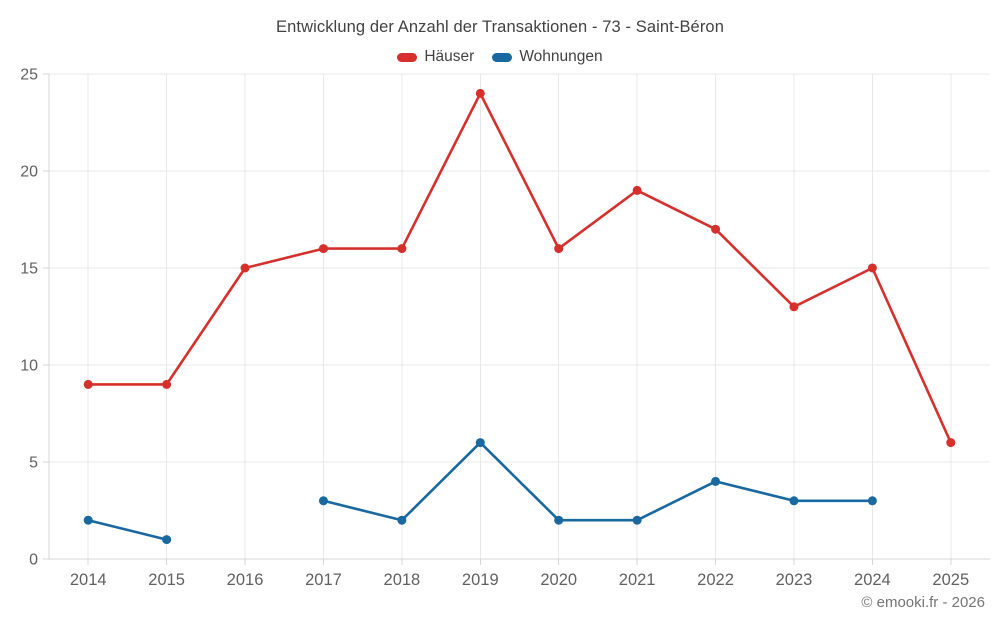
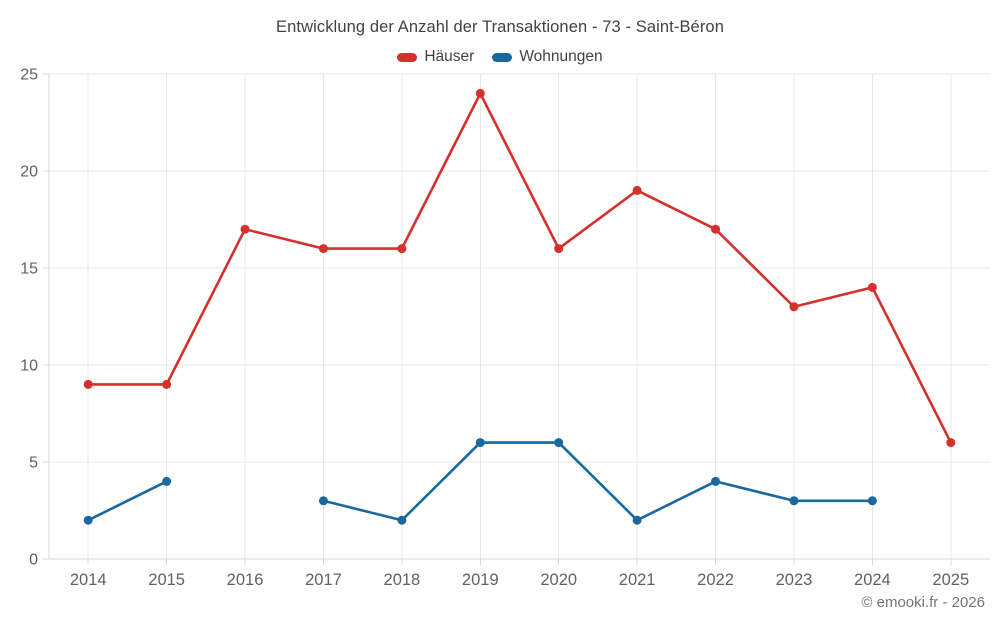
Wohnungen/2015: 1 -> 4
Häuser/2016: 15 -> 17
Wohnungen/2020: 2 -> 6
Häuser/2024: 15 -> 14
